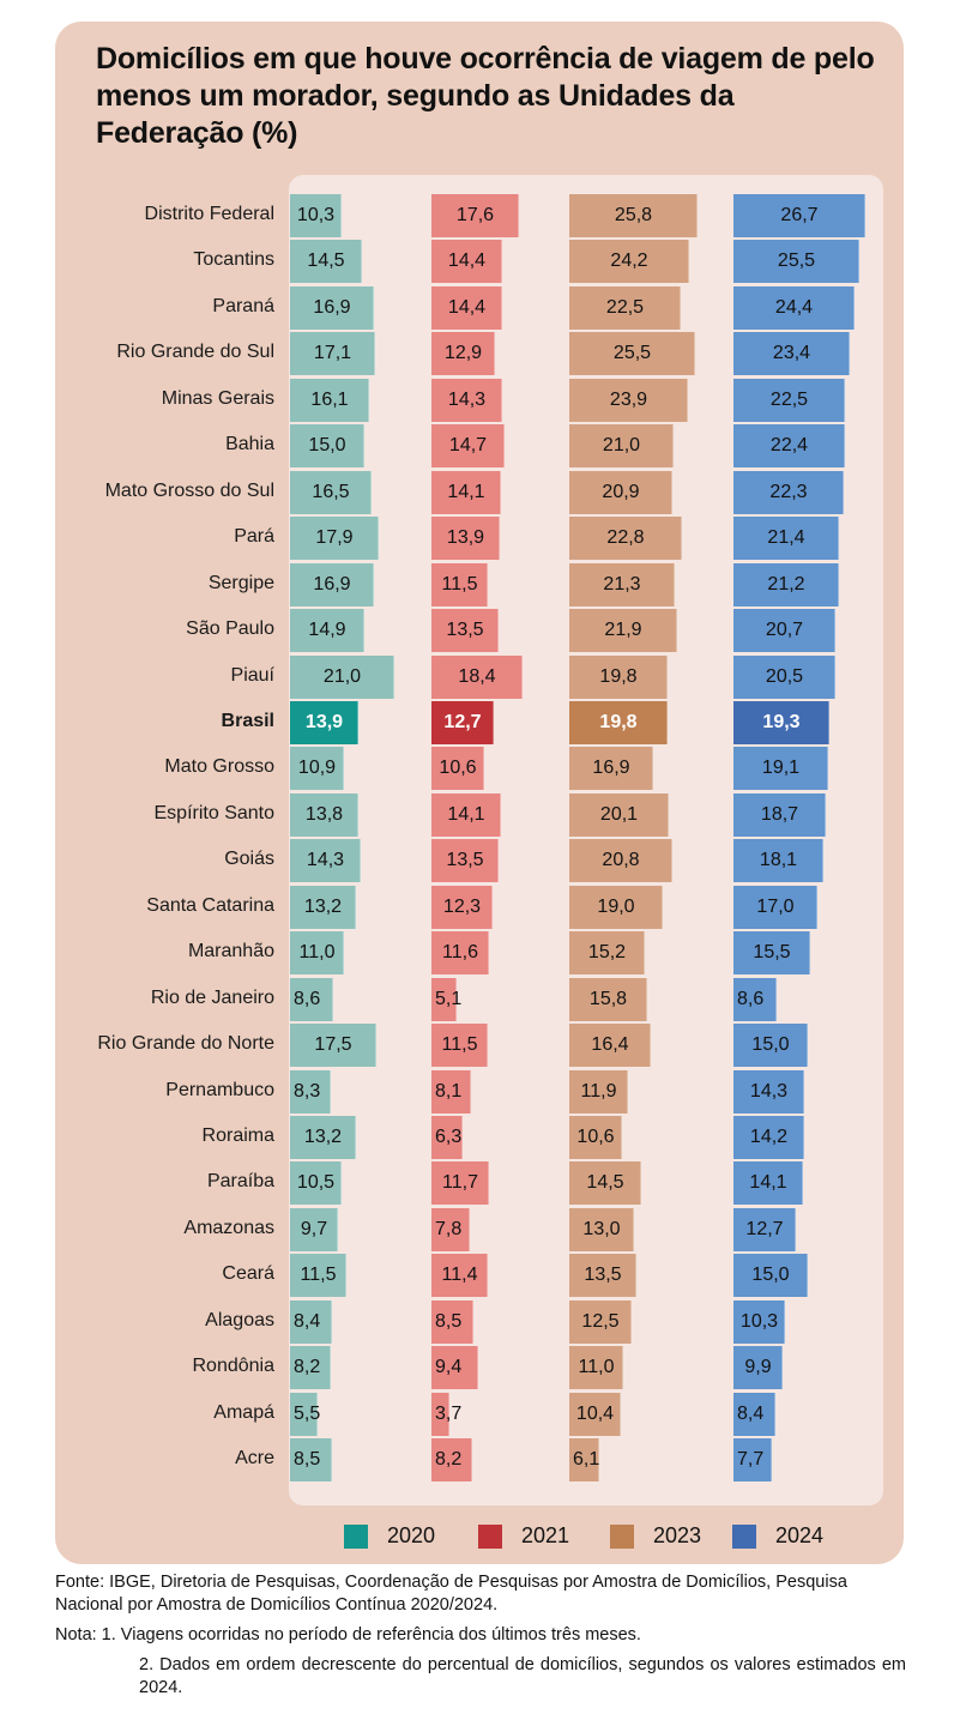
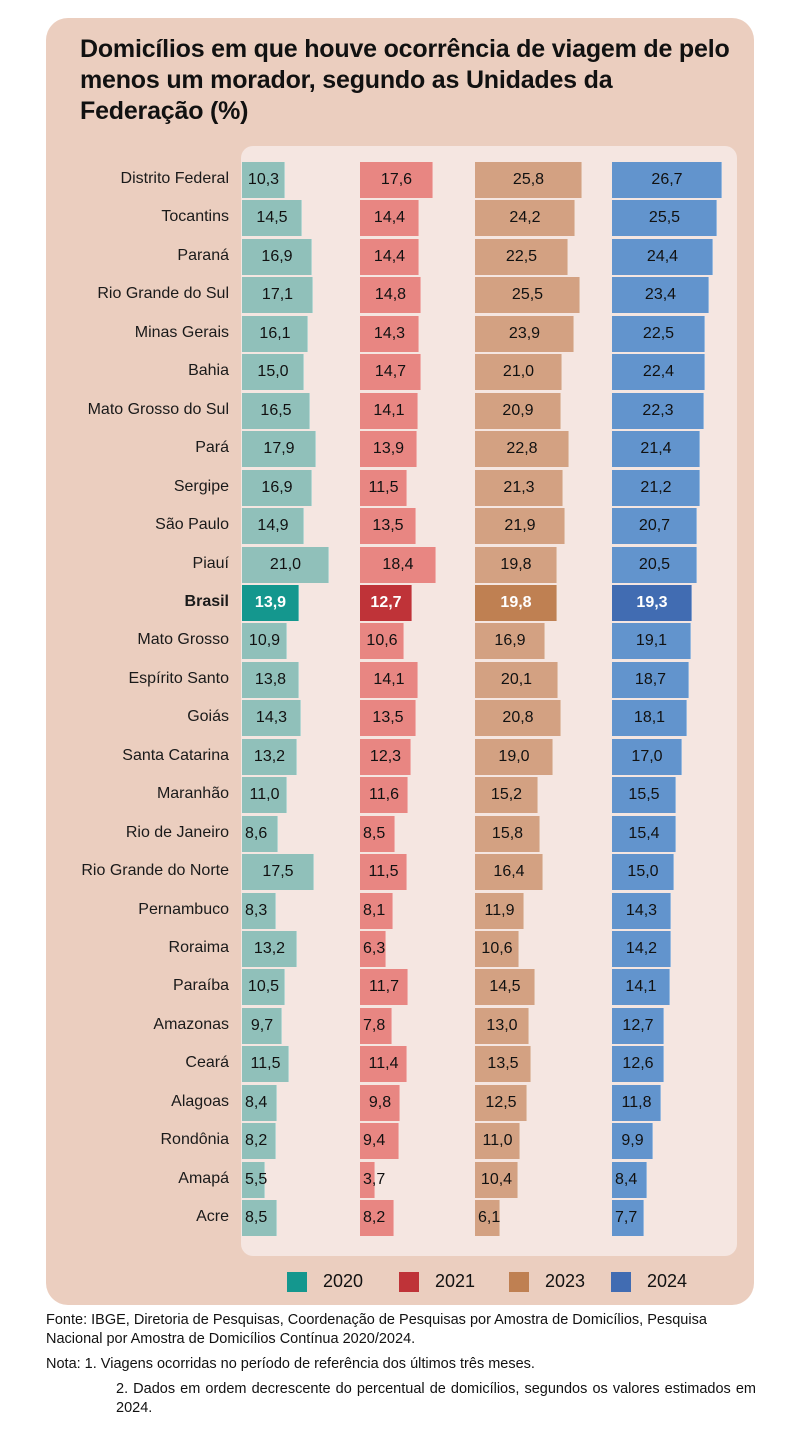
2021/Rio Grande do Sul: 12,9 -> 14,8
2021/Rio de Janeiro: 5,1 -> 8,5
2024/Rio de Janeiro: 8,6 -> 15,4
2024/Ceará: 15,0 -> 12,6
2021/Alagoas: 8,5 -> 9,8
2024/Alagoas: 10,3 -> 11,8
